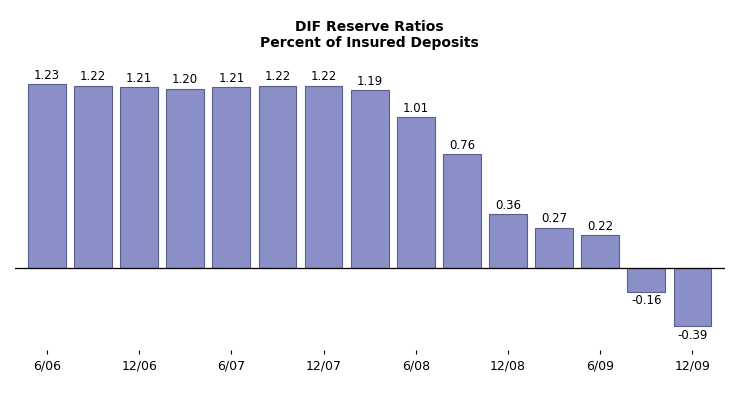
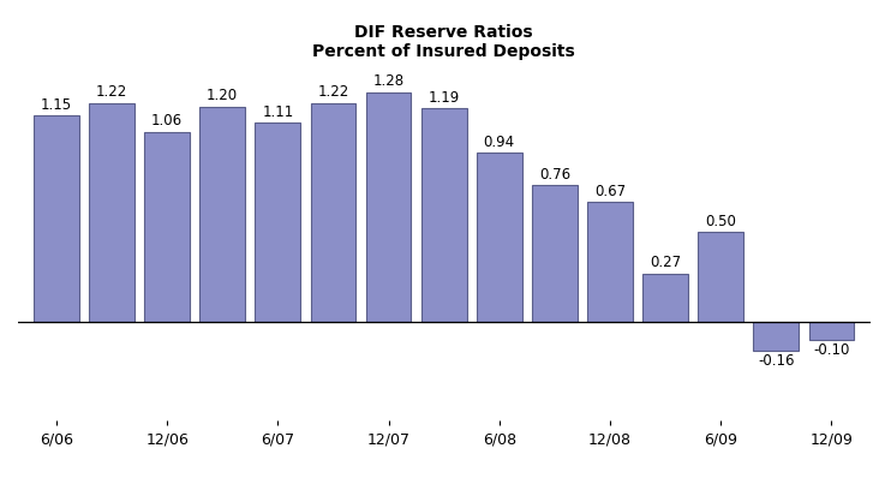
6/06: 1.23 -> 1.15
12/06: 1.21 -> 1.06
6/07: 1.21 -> 1.11
12/07: 1.22 -> 1.28
6/08: 1.01 -> 0.94
12/08: 0.36 -> 0.67
6/09: 0.22 -> 0.50
12/09: -0.39 -> -0.10
